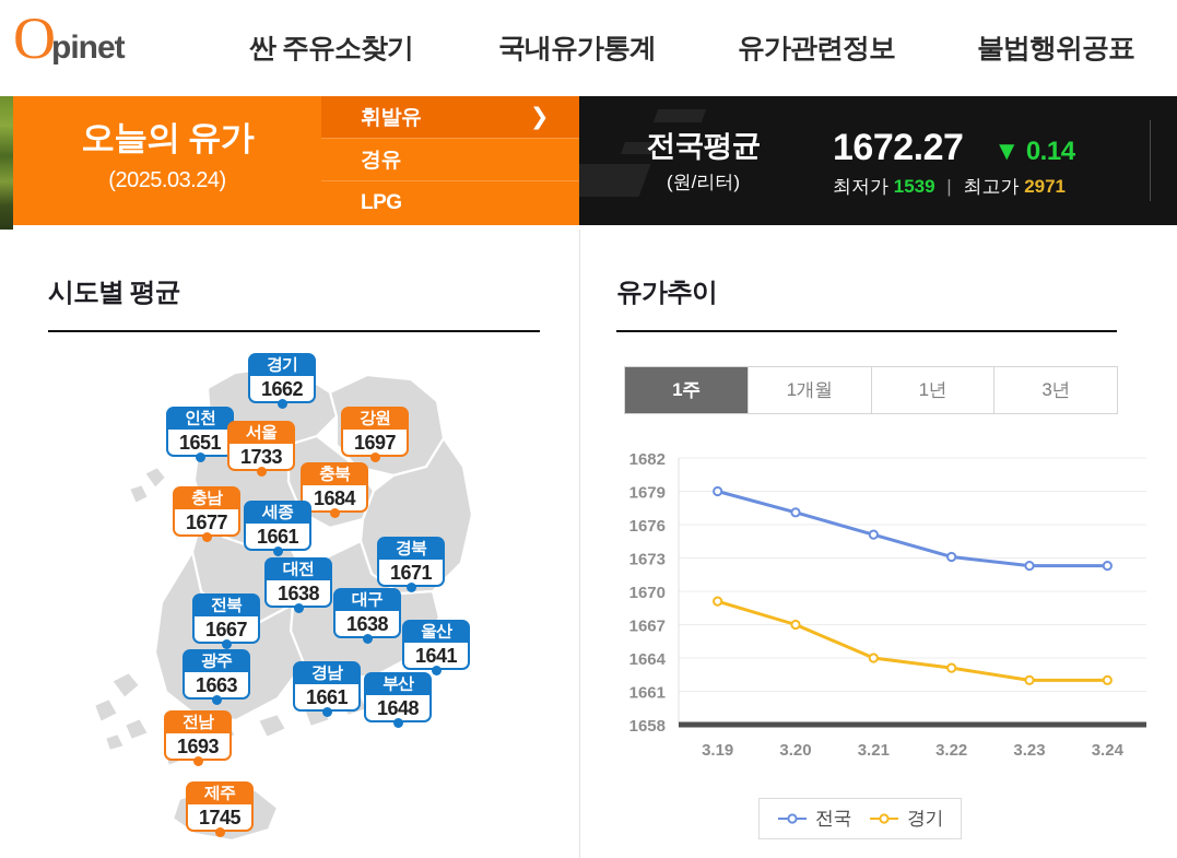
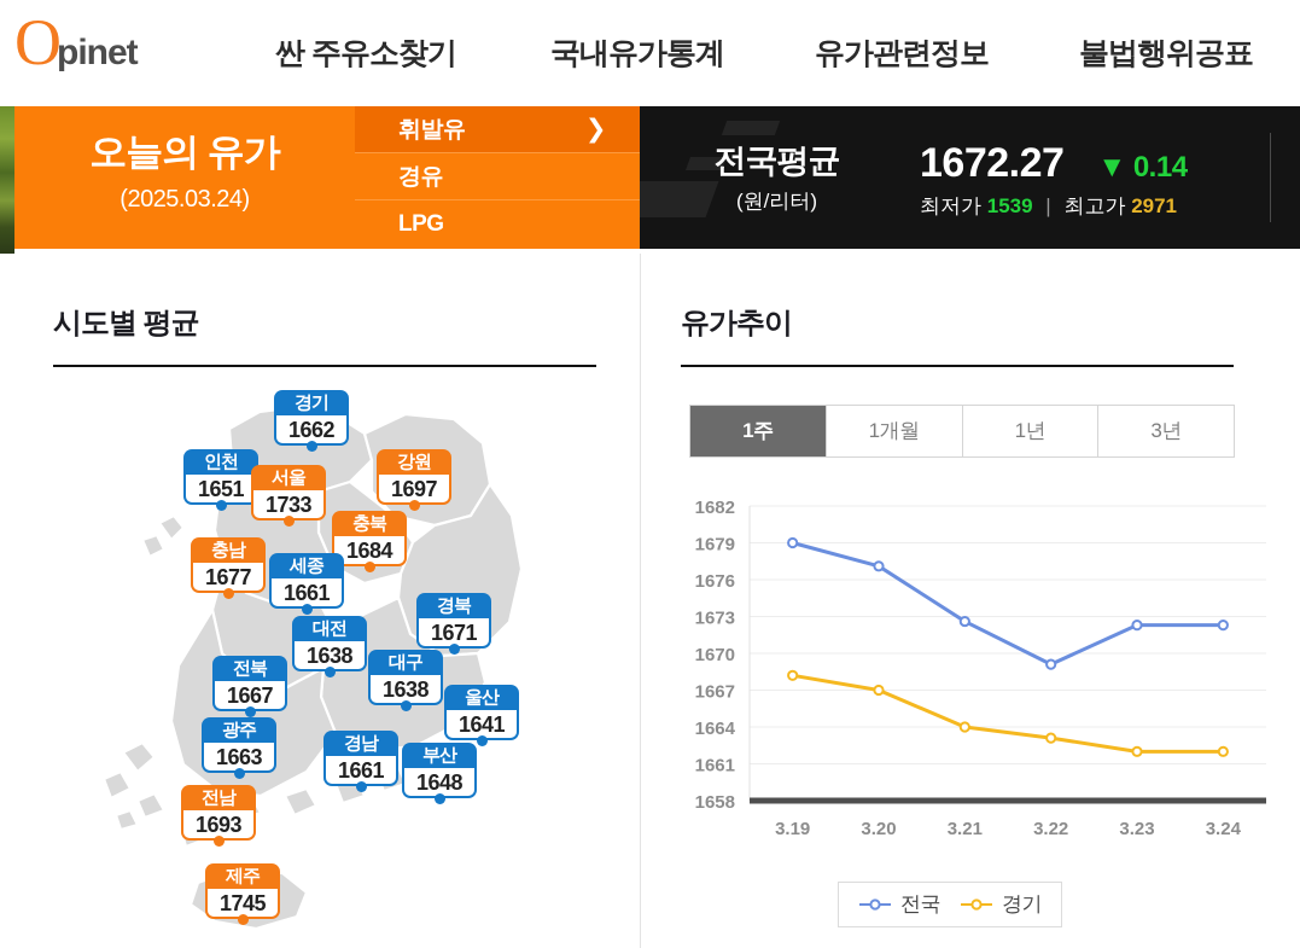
경기/3.19: 1669.1 -> 1668.2
전국/3.21: 1675.1 -> 1672.6
전국/3.22: 1673.1 -> 1669.1
